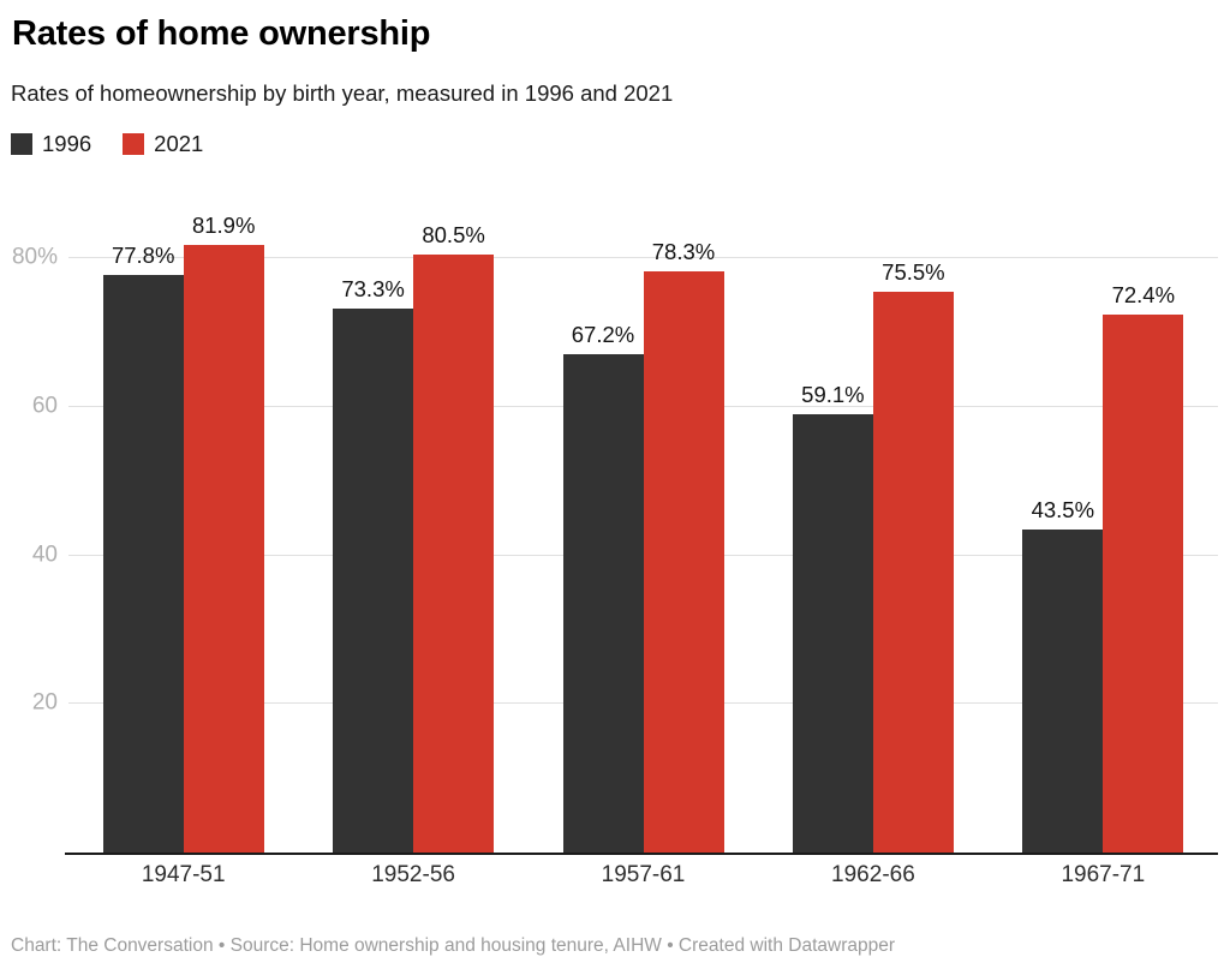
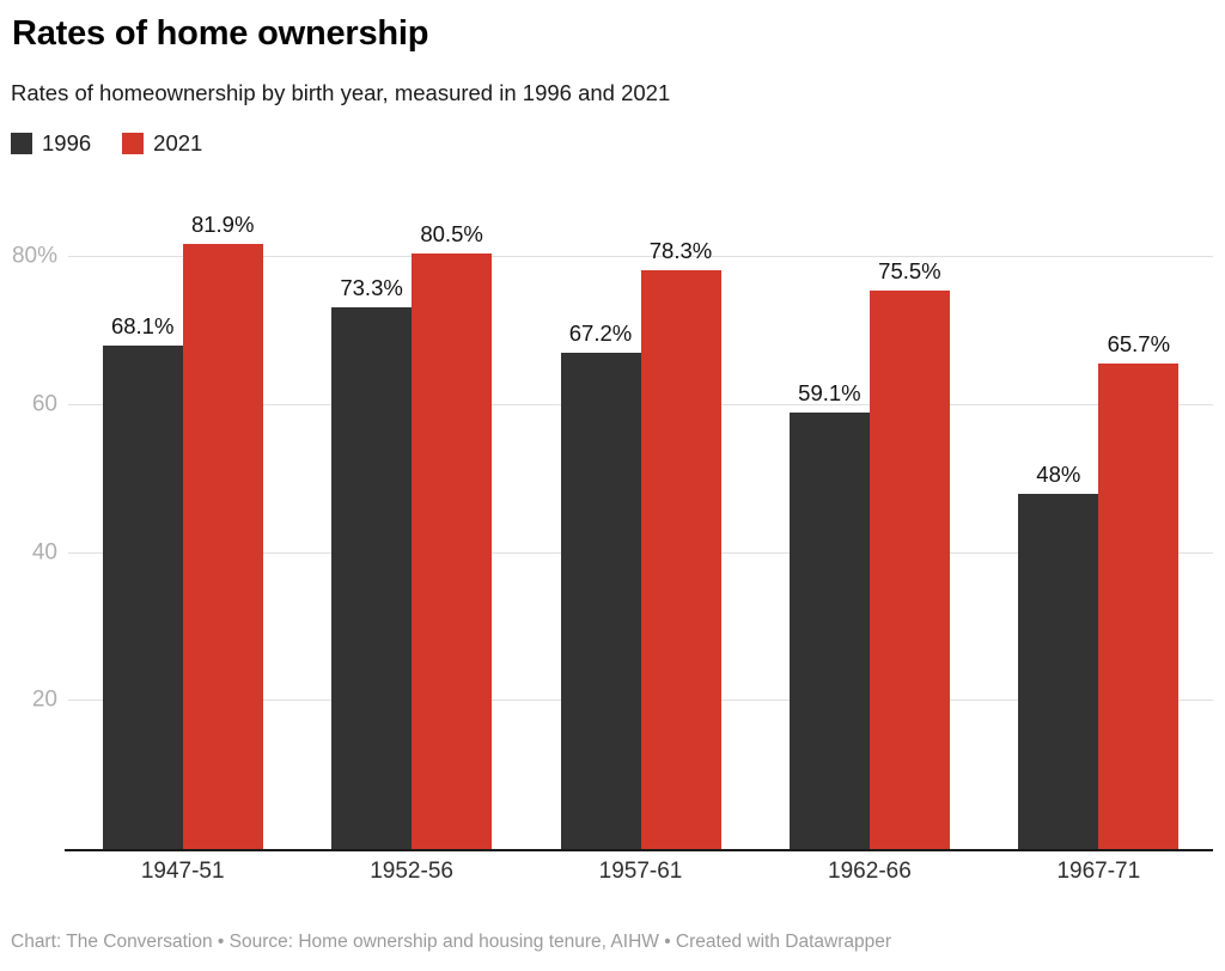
1996/1947-51: 77.8% -> 68.1%
1996/1967-71: 43.5% -> 48%
2021/1967-71: 72.4% -> 65.7%
